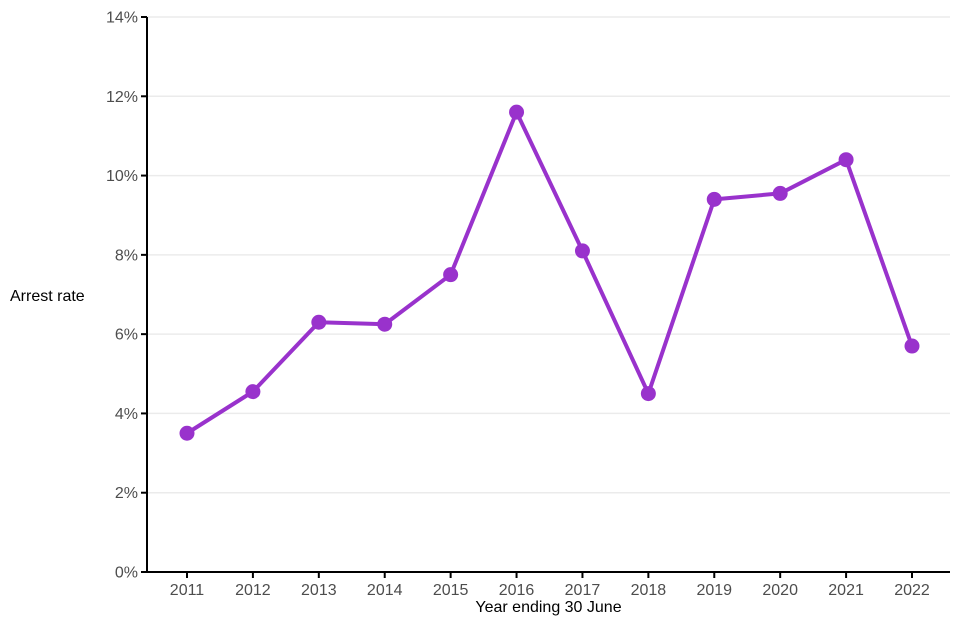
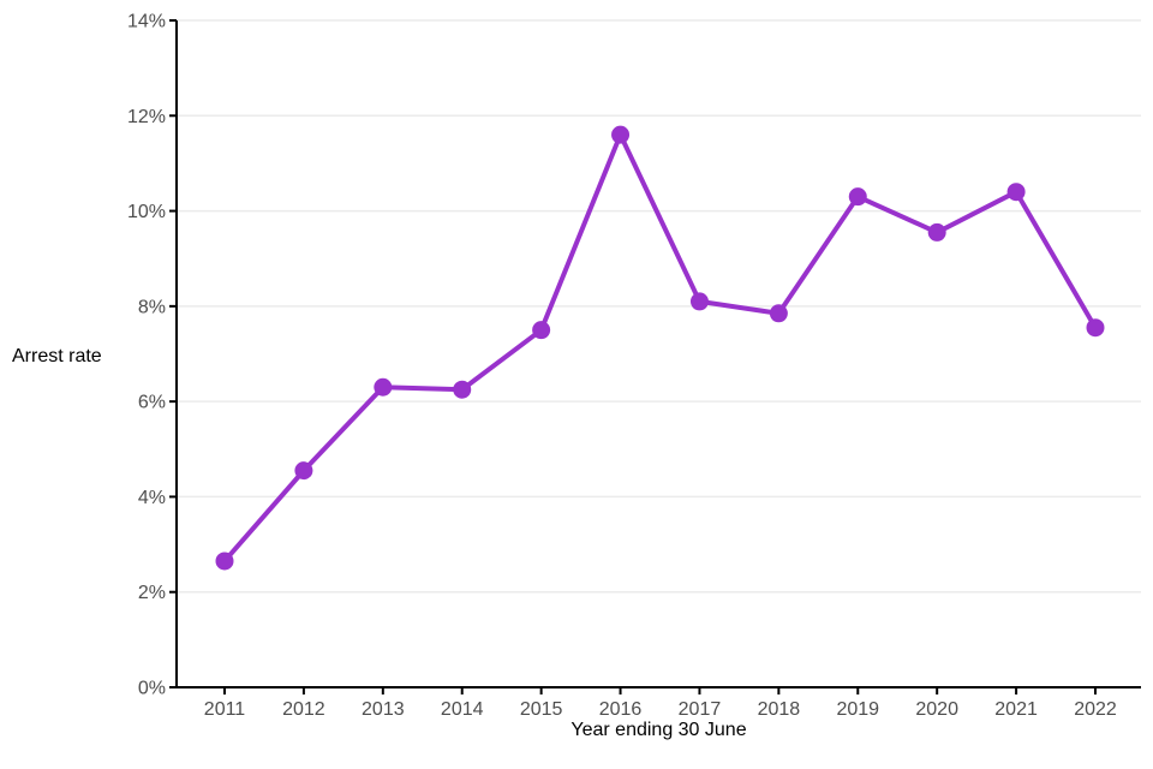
2011: 3.5% -> 2.6%
2018: 4.5% -> 7.8%
2019: 9.4% -> 10.3%
2022: 5.7% -> 7.5%
